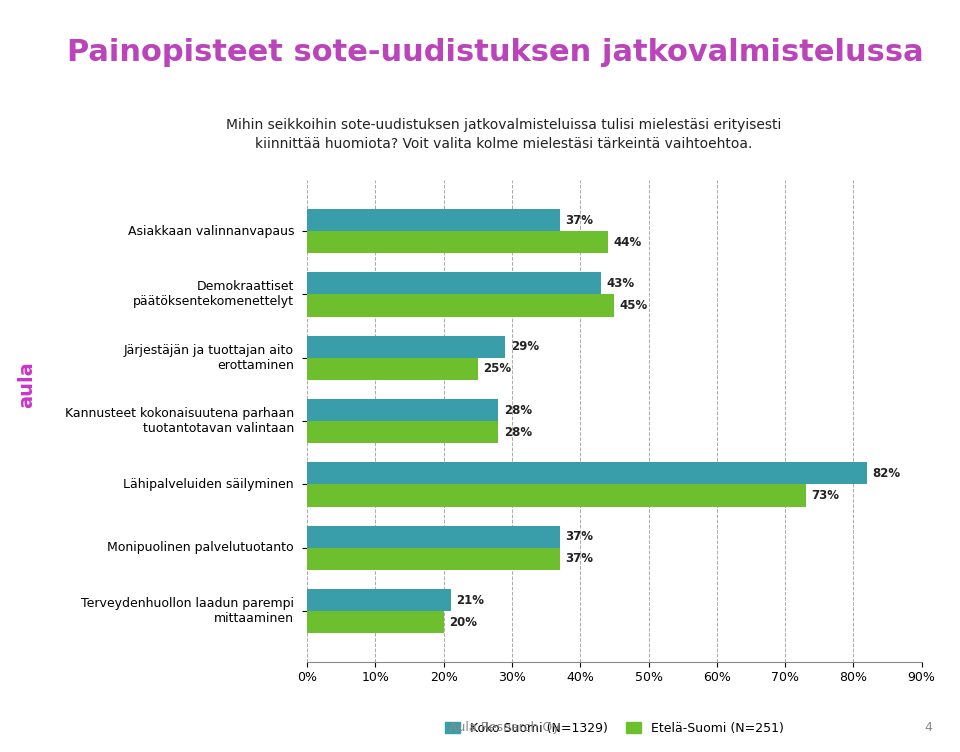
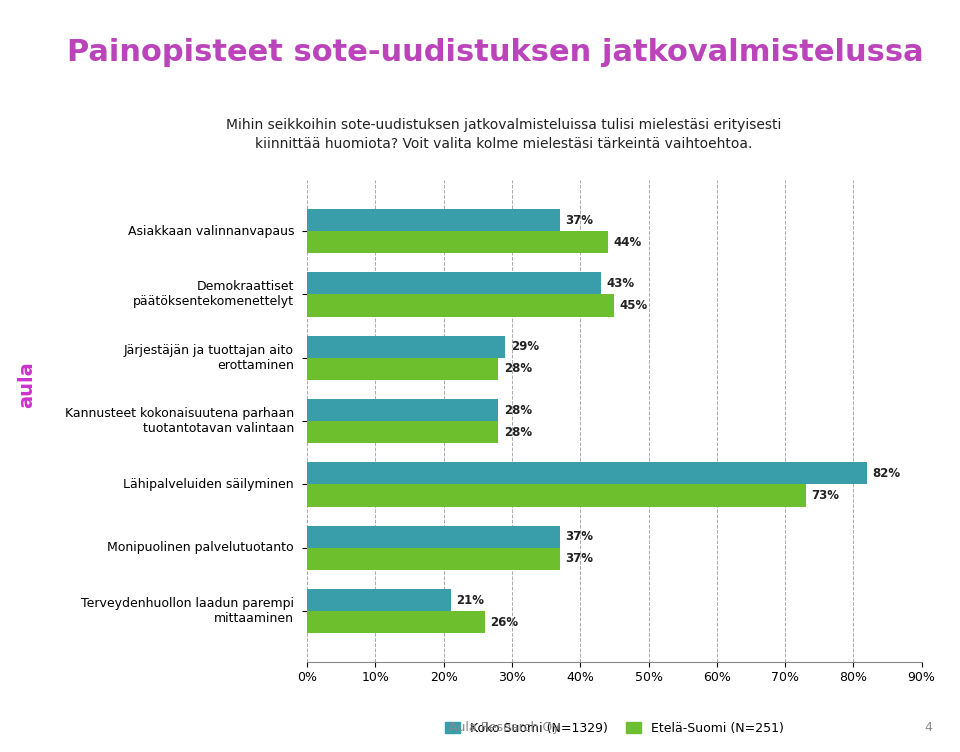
Etelä-Suomi (N=251)/Järjestäjän ja tuottajan aito erottaminen: 25% -> 28%
Etelä-Suomi (N=251)/Terveydenhuollon laadun parempi mittaaminen: 20% -> 26%
